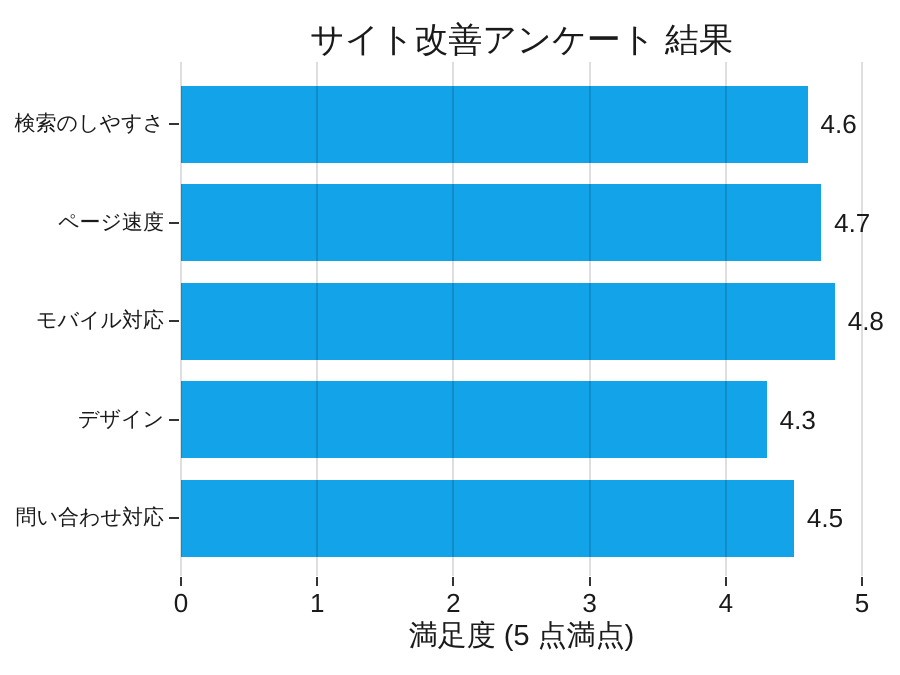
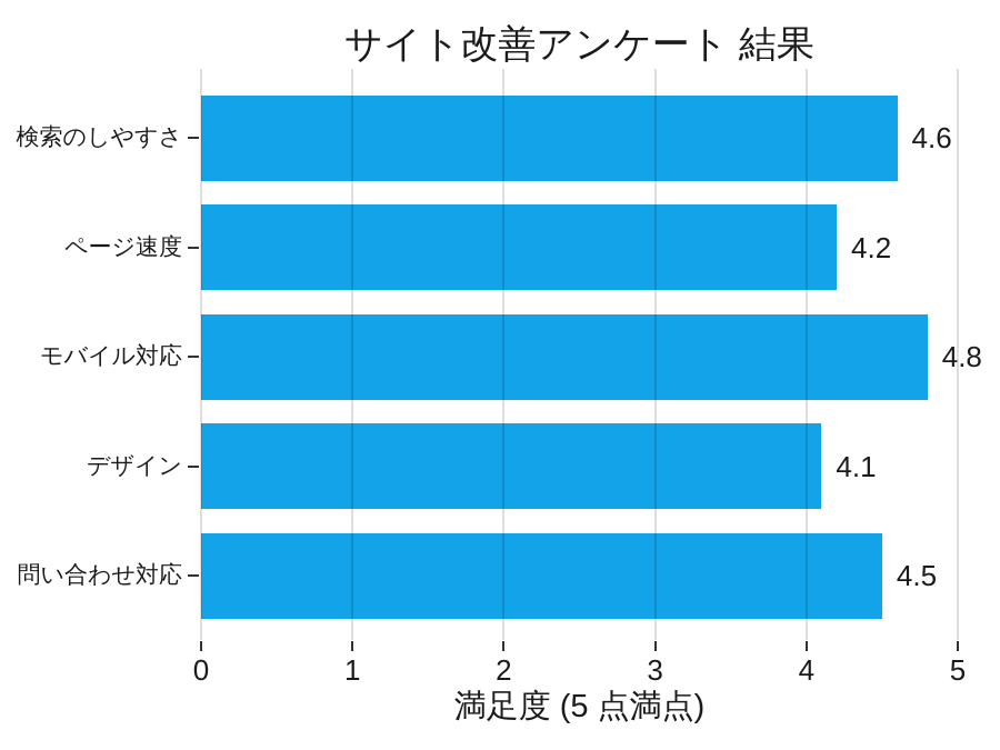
ページ速度: 4.7 -> 4.2
デザイン: 4.3 -> 4.1
